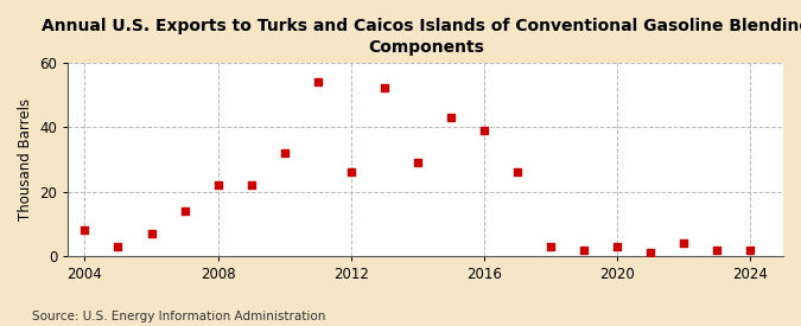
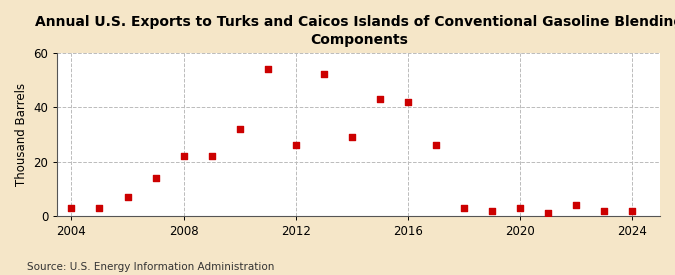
2004: 8 -> 3
2016: 39 -> 42
